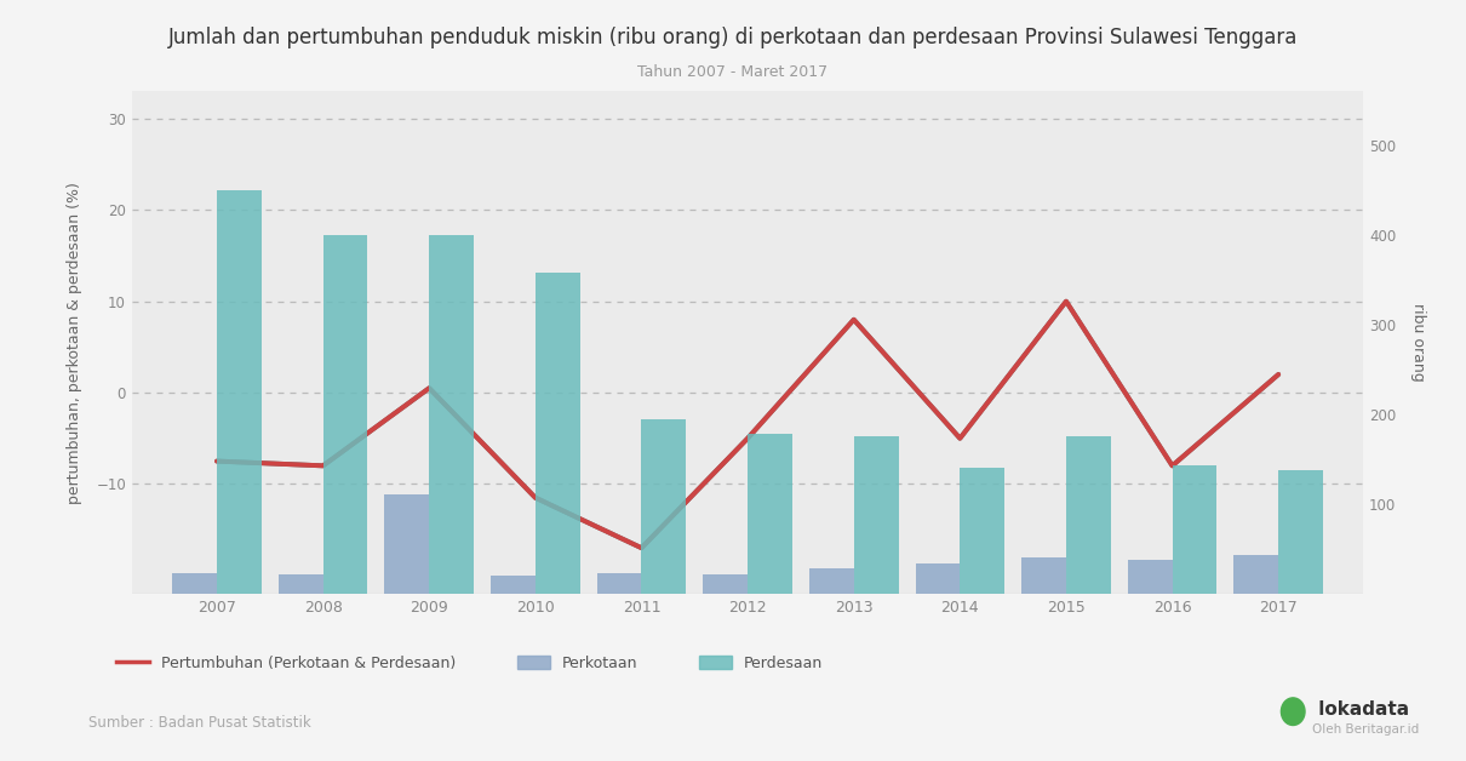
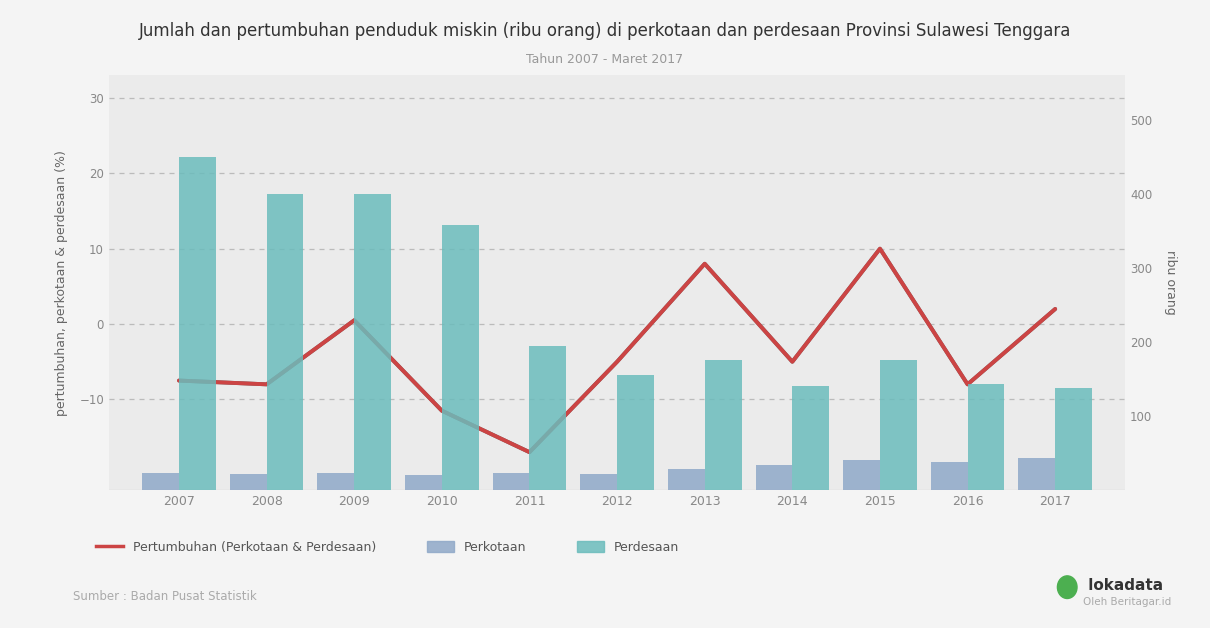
Perkotaan/2009: 110 -> 23
Perdesaan/2012: 178 -> 155
